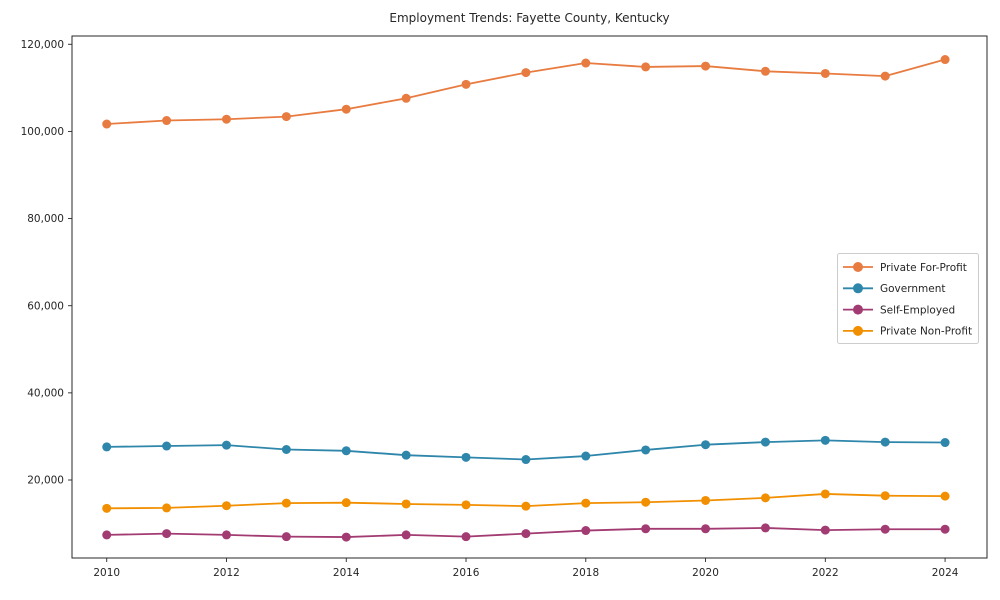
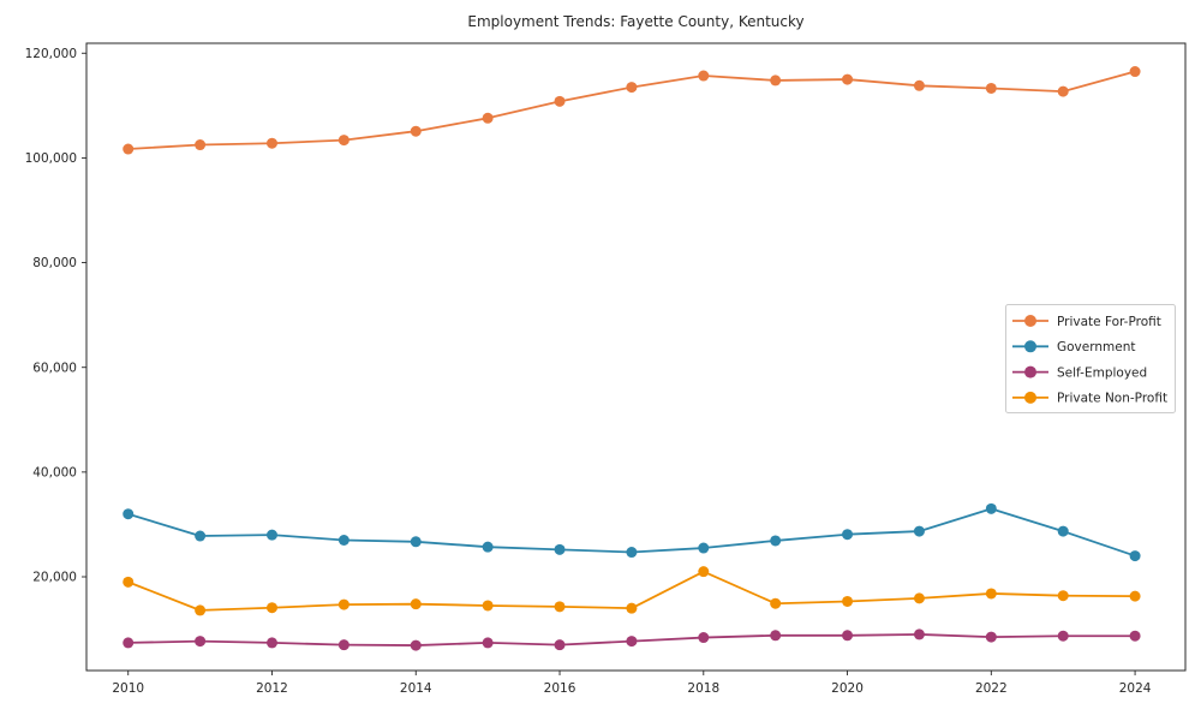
Government/2010: 28000 -> 32000
Private Non-Profit/2010: 14000 -> 19000
Private Non-Profit/2018: 15000 -> 21000
Government/2022: 29000 -> 33000
Government/2024: 29000 -> 24000
